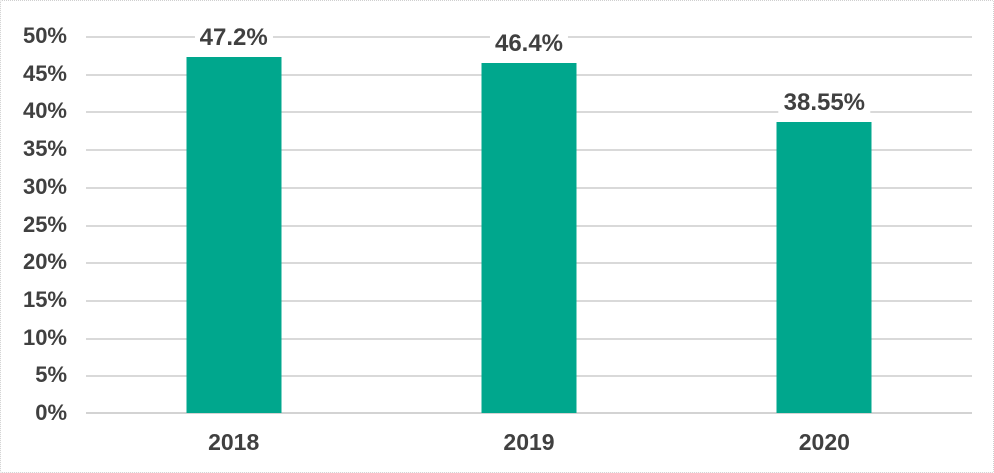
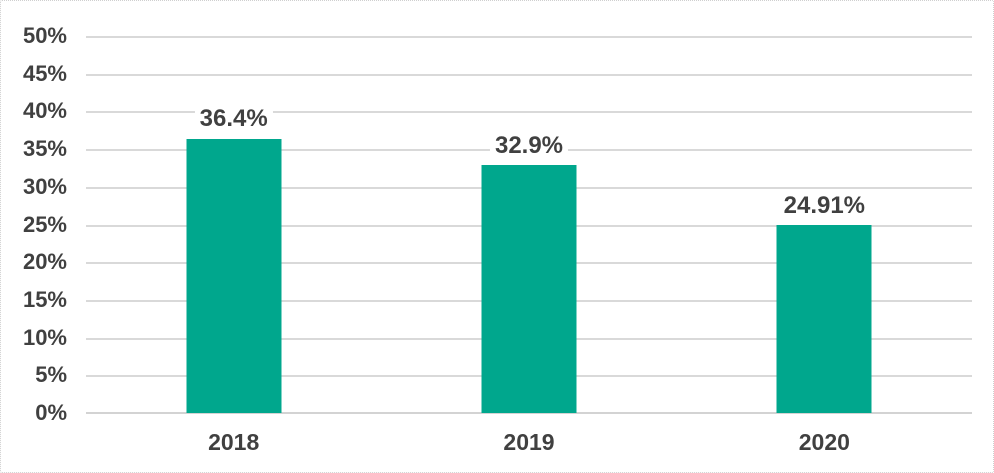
2018: 47.2% -> 36.4%
2019: 46.4% -> 32.9%
2020: 38.55% -> 24.91%
